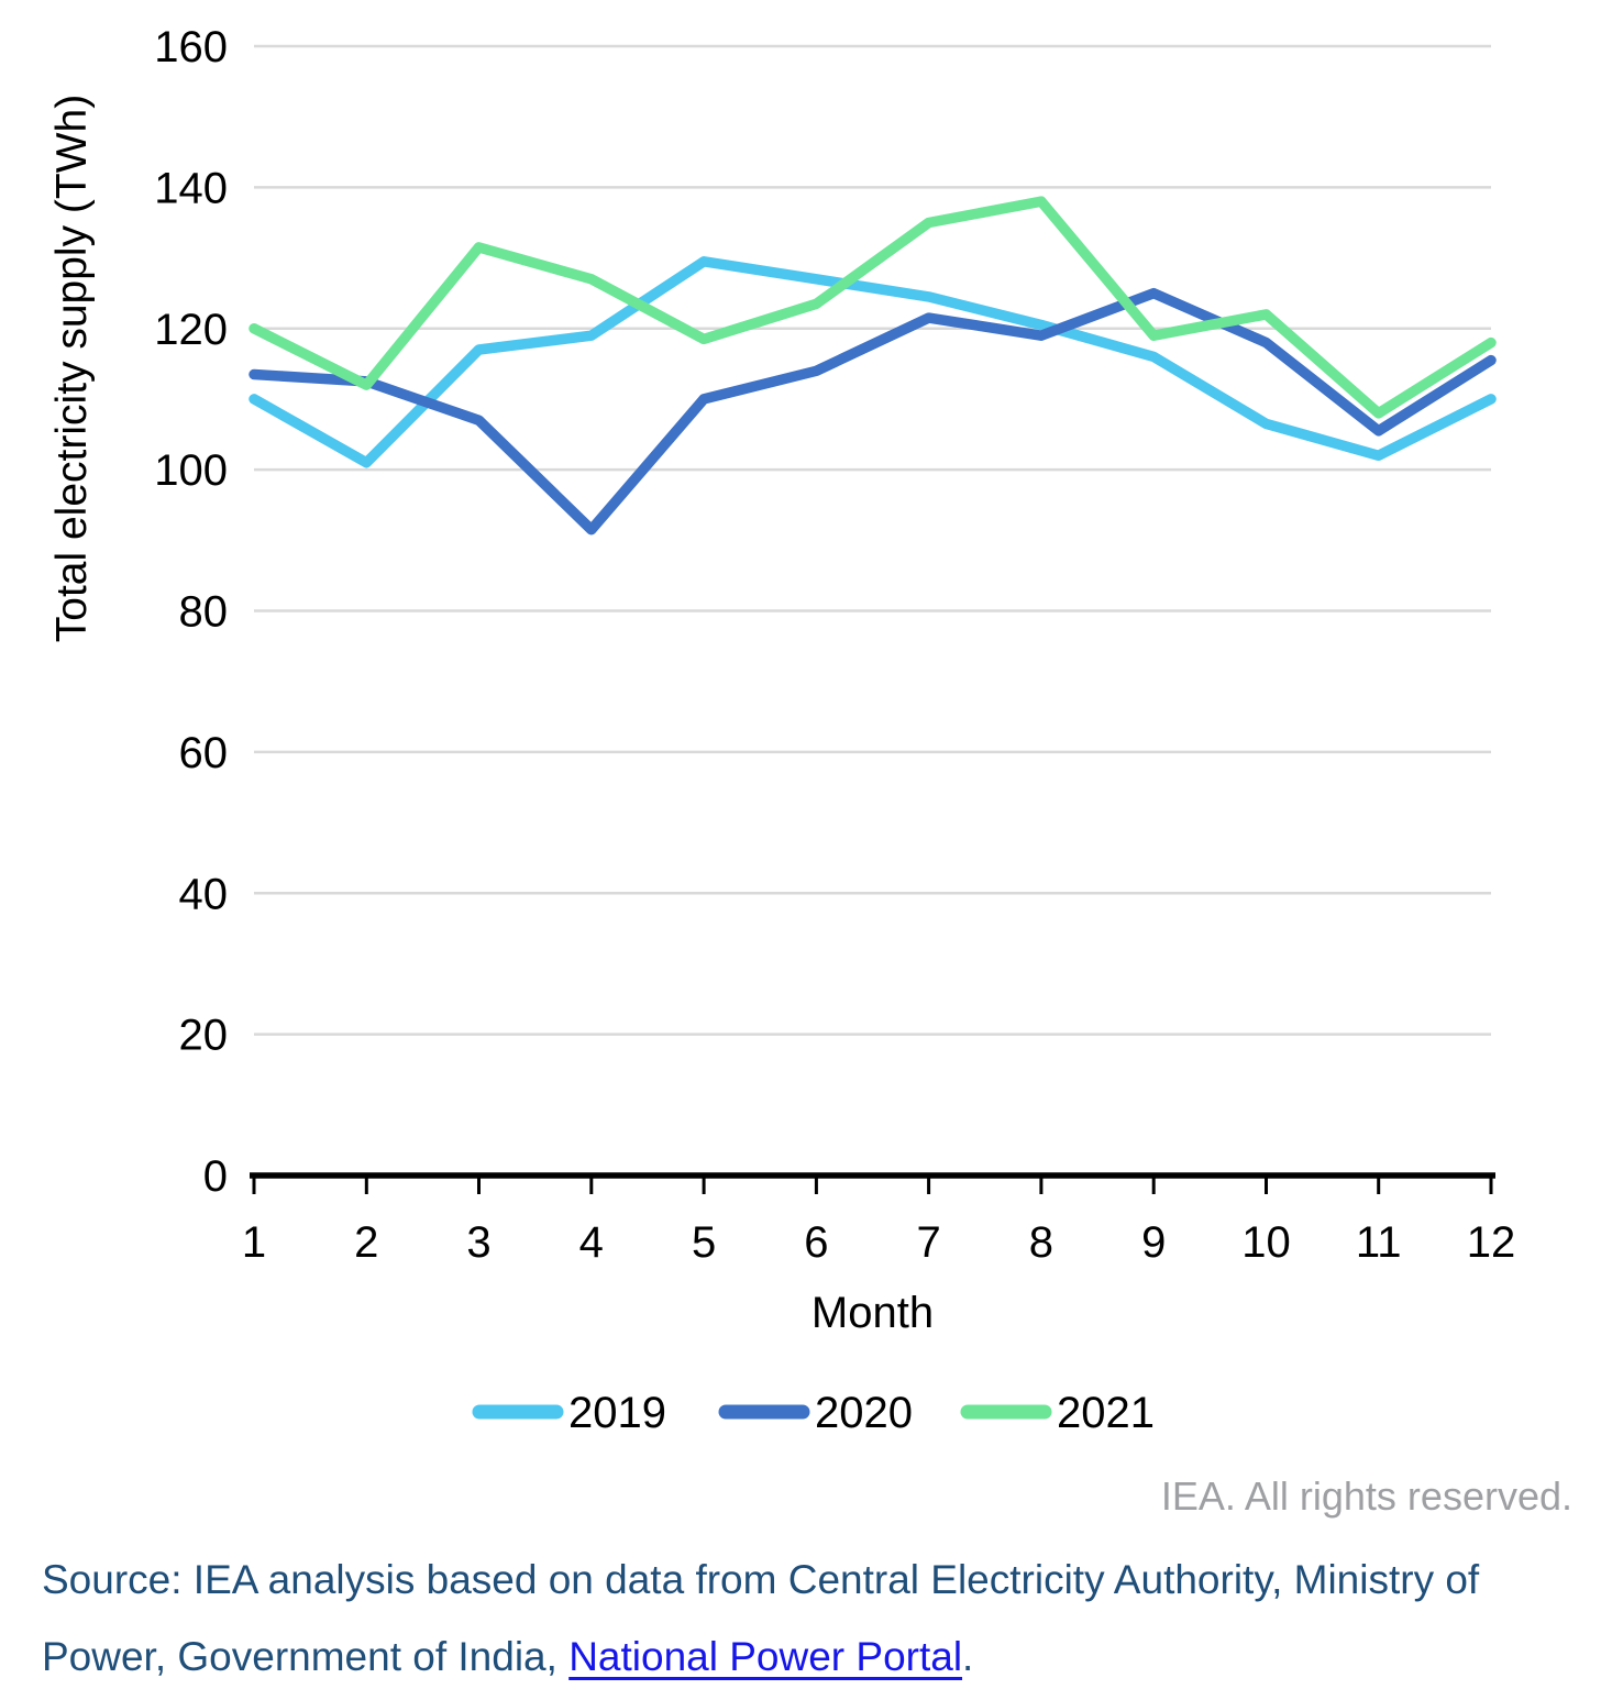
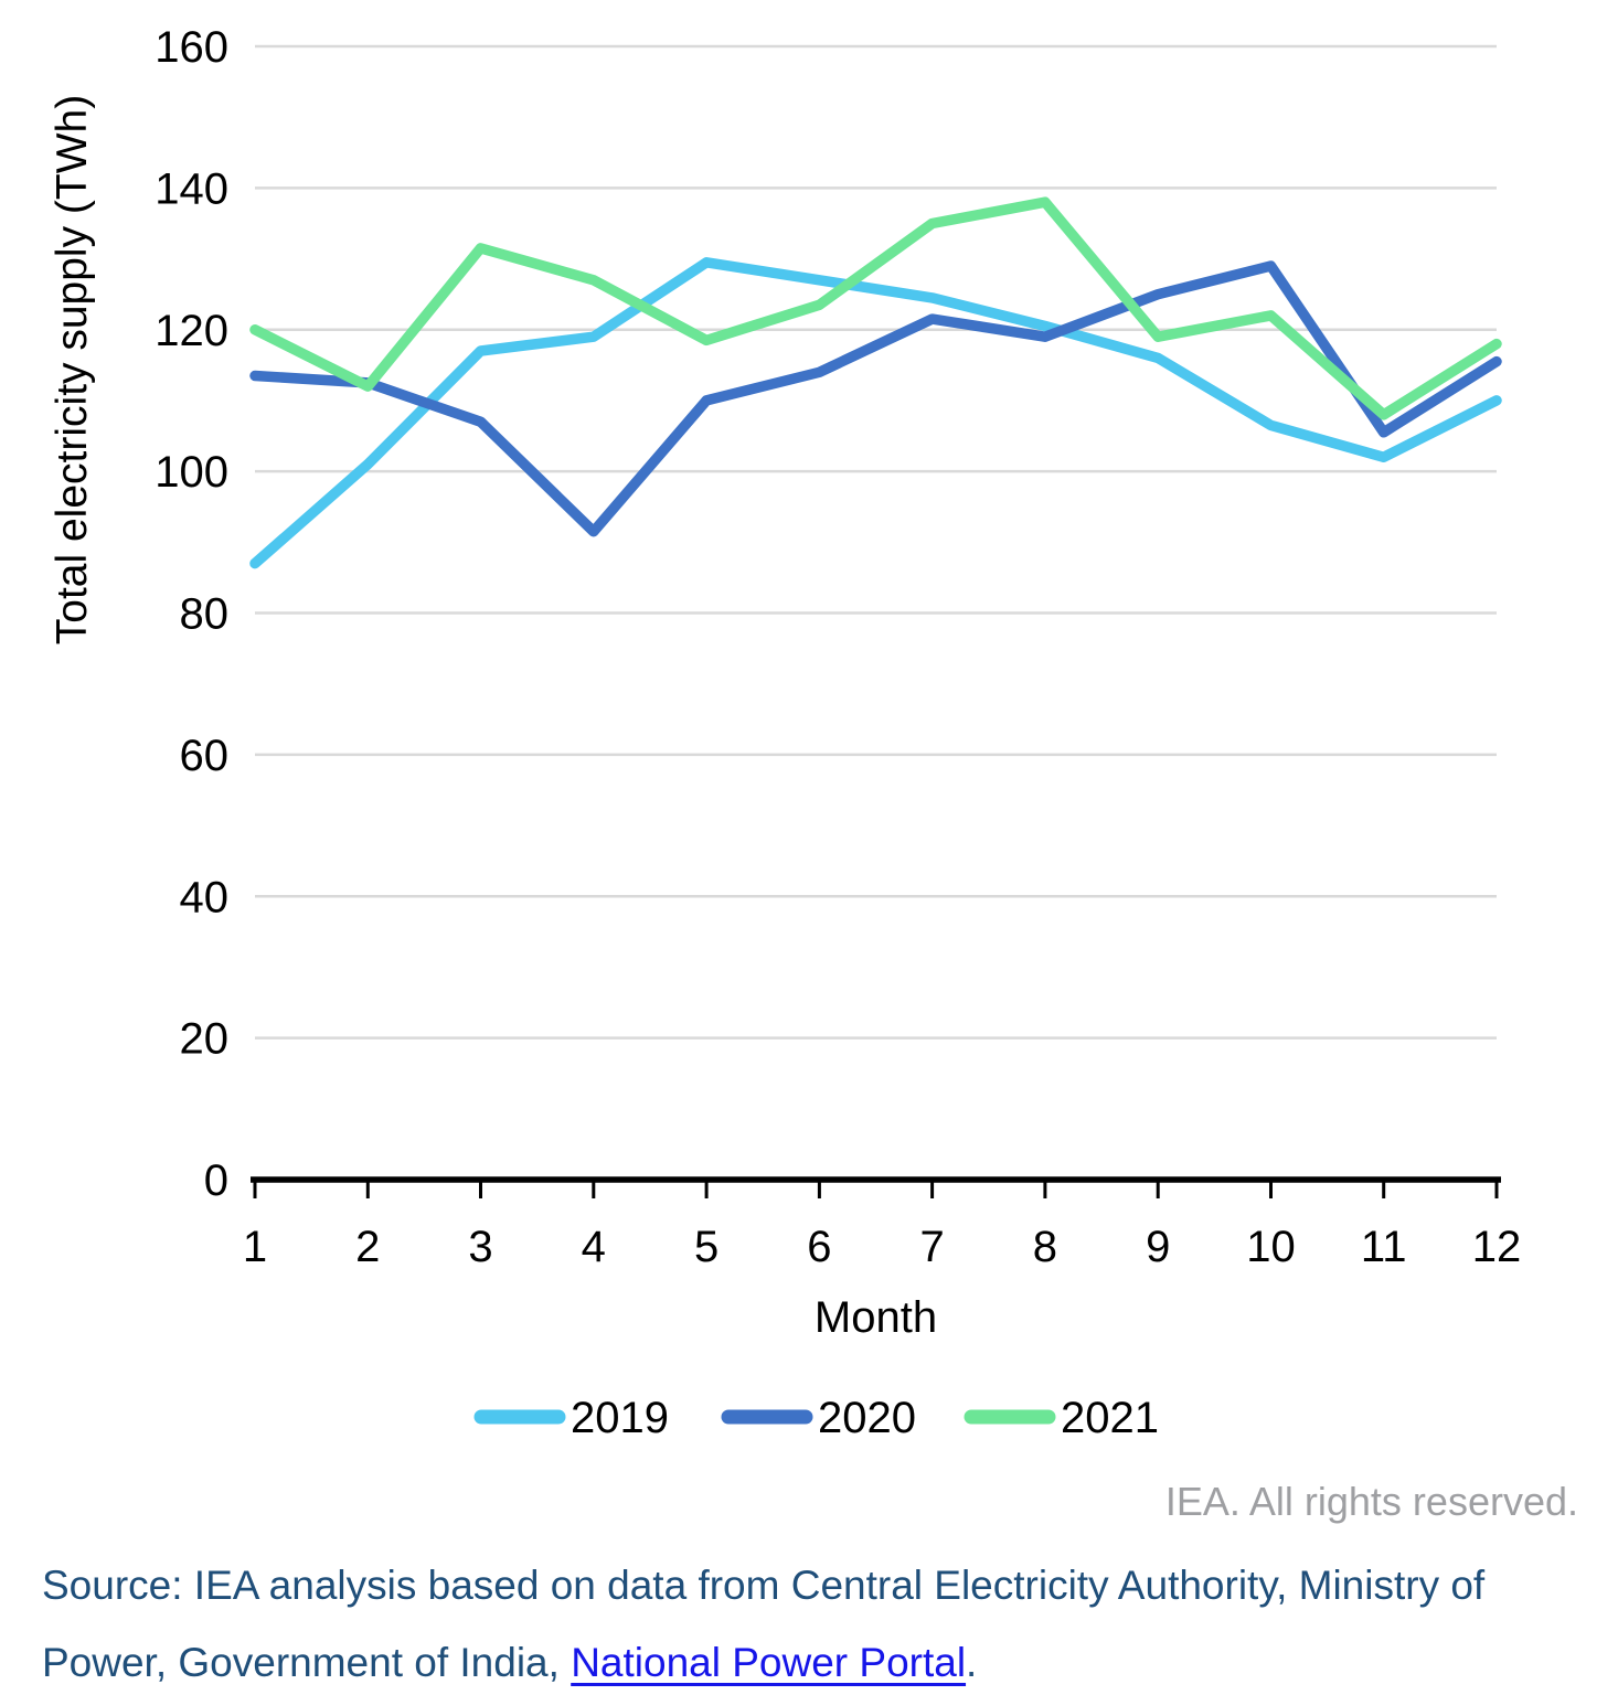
2019/1: 110 -> 87
2020/10: 118 -> 129
